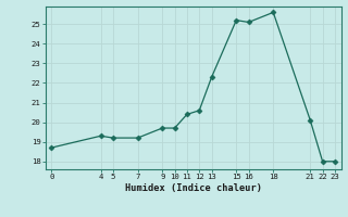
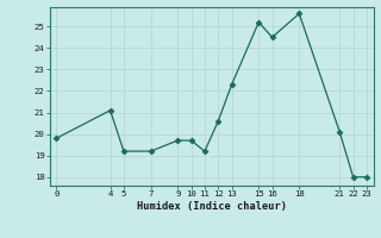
0: 18.7 -> 19.8
4: 19.3 -> 21.1
11: 20.4 -> 19.2
16: 25.1 -> 24.5
